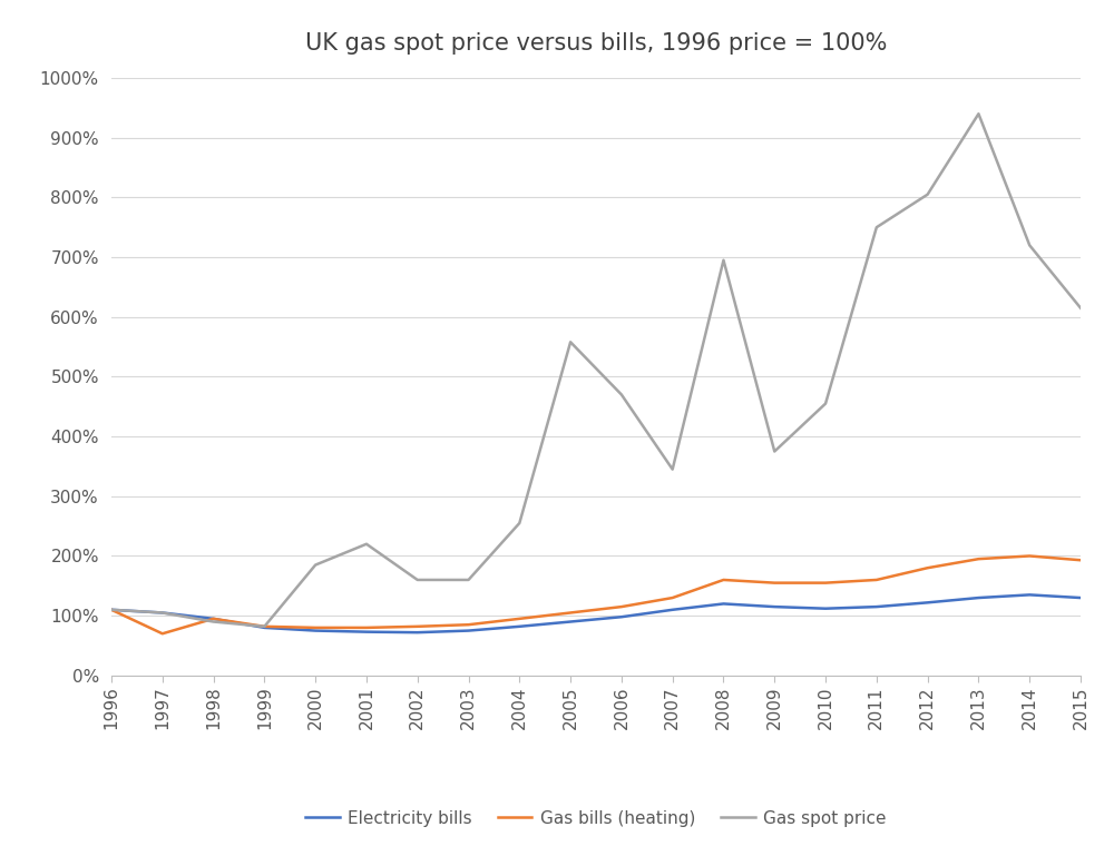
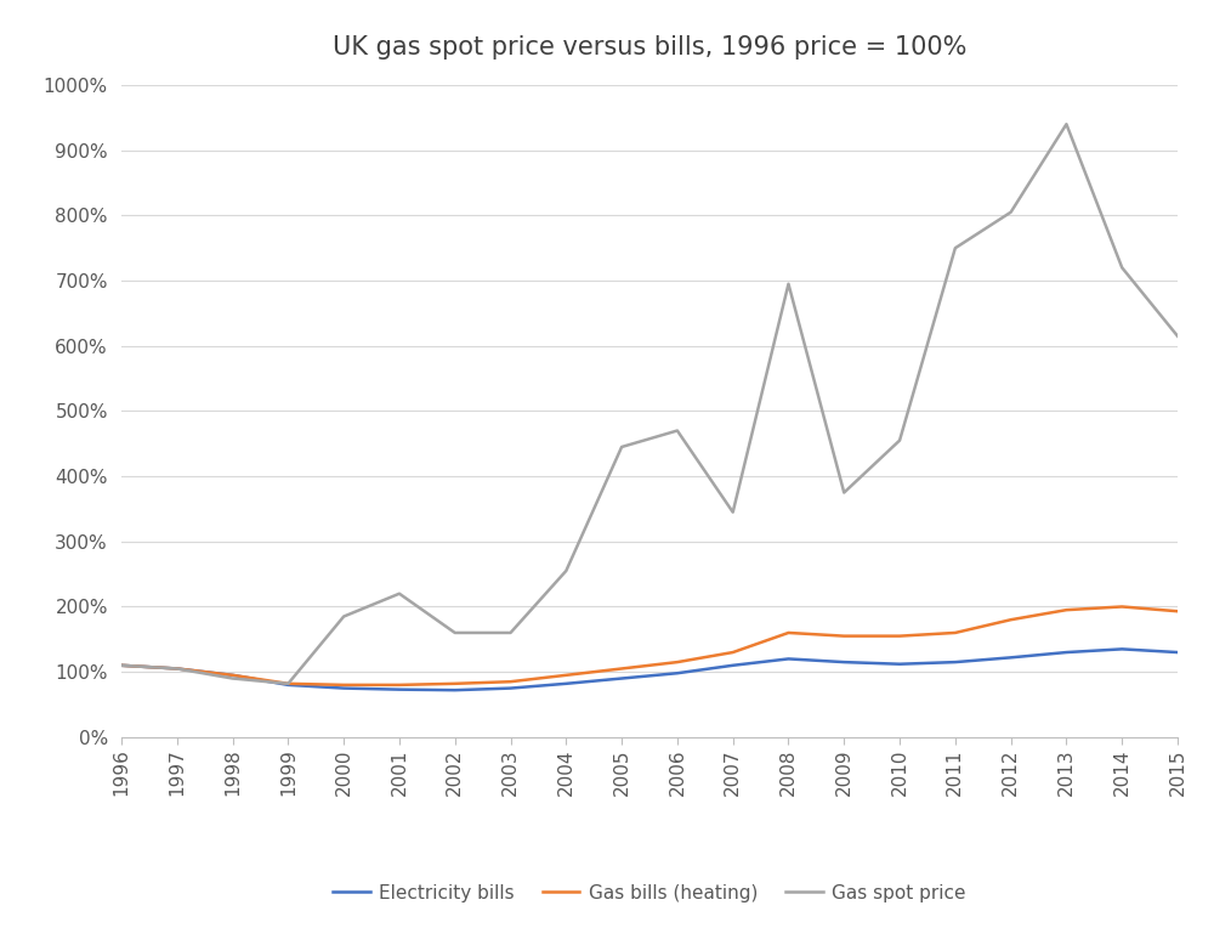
Gas bills (heating)/1997: 70% -> 105%
Gas spot price/2005: 558% -> 445%
